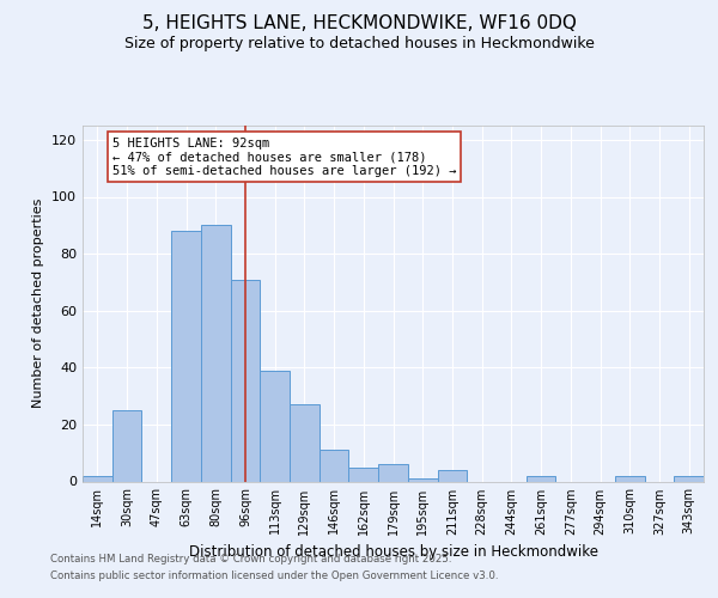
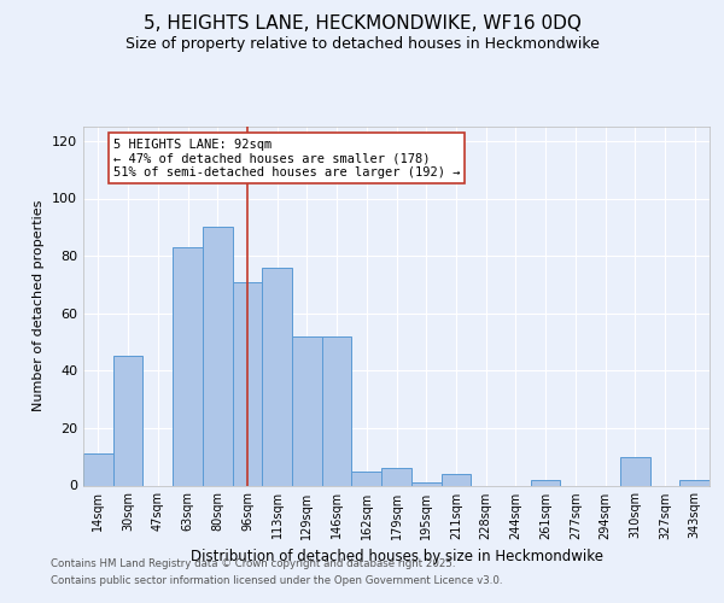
14sqm: 2 -> 11
30sqm: 25 -> 45
63sqm: 88 -> 83
113sqm: 39 -> 76
129sqm: 27 -> 52
146sqm: 11 -> 52
310sqm: 2 -> 10
